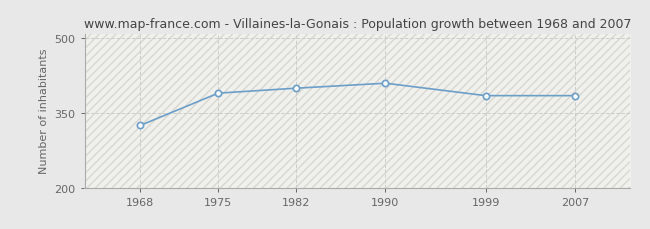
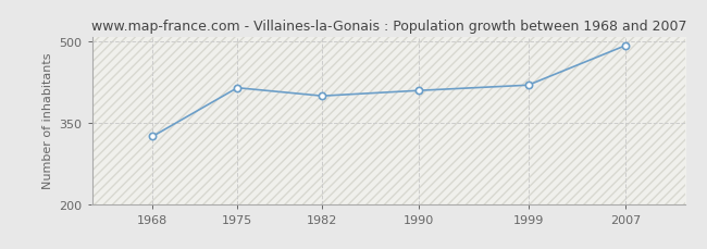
1975: 390 -> 415
1999: 385 -> 420
2007: 385 -> 493
